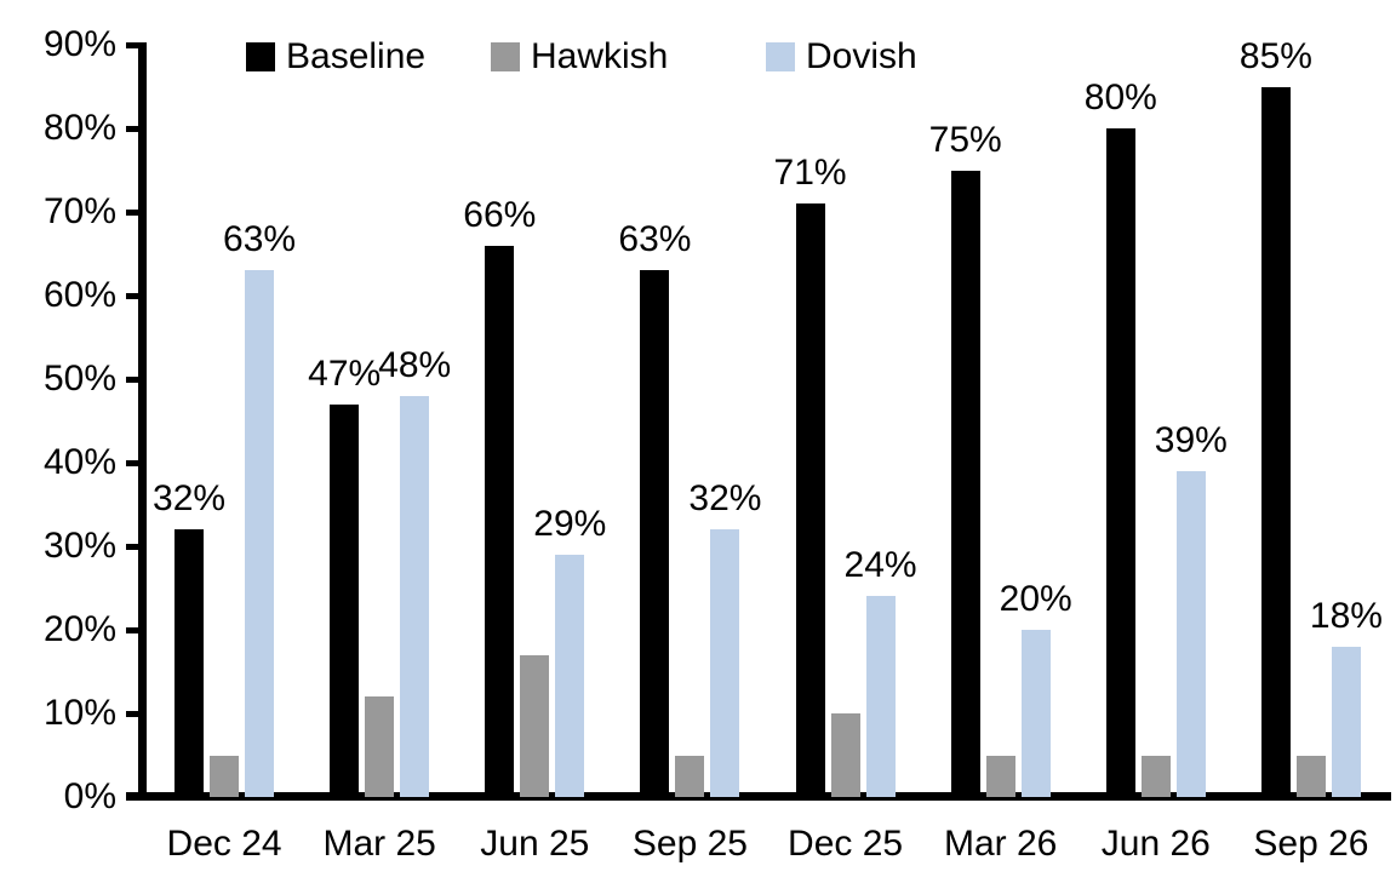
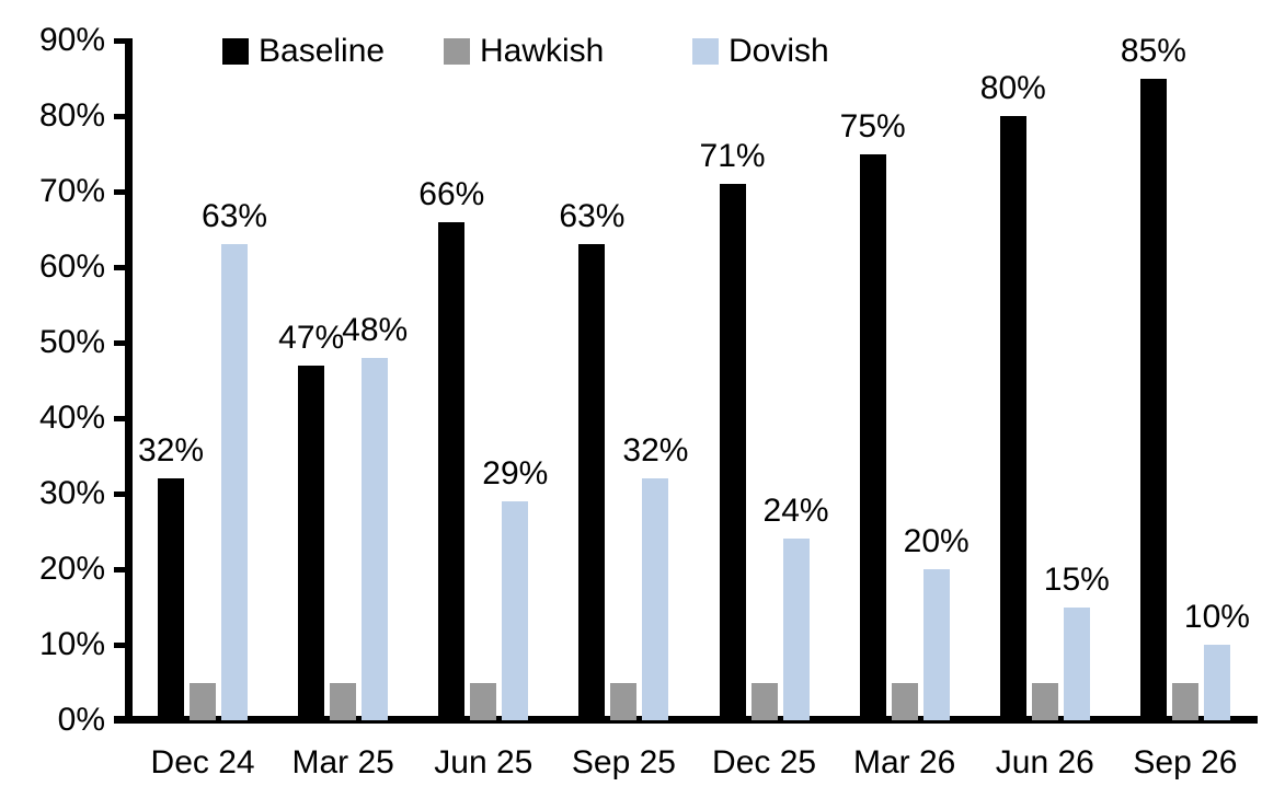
Hawkish/Mar 25: 12% -> 5%
Hawkish/Jun 25: 17% -> 5%
Hawkish/Dec 25: 10% -> 5%
Dovish/Jun 26: 39% -> 15%
Dovish/Sep 26: 18% -> 10%
